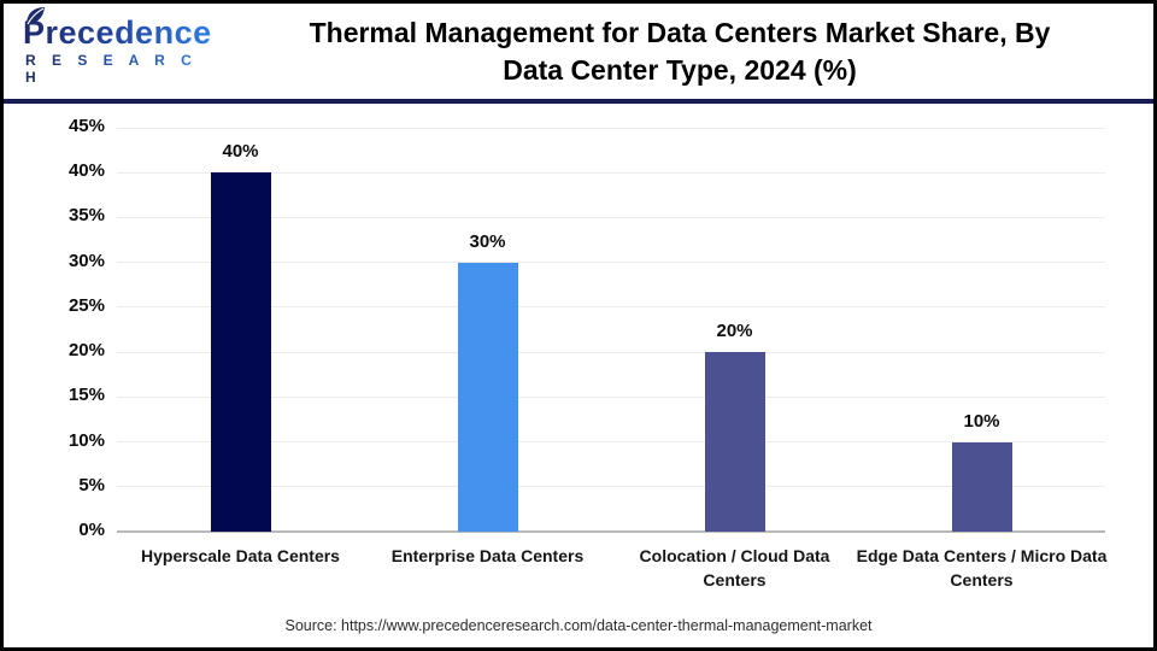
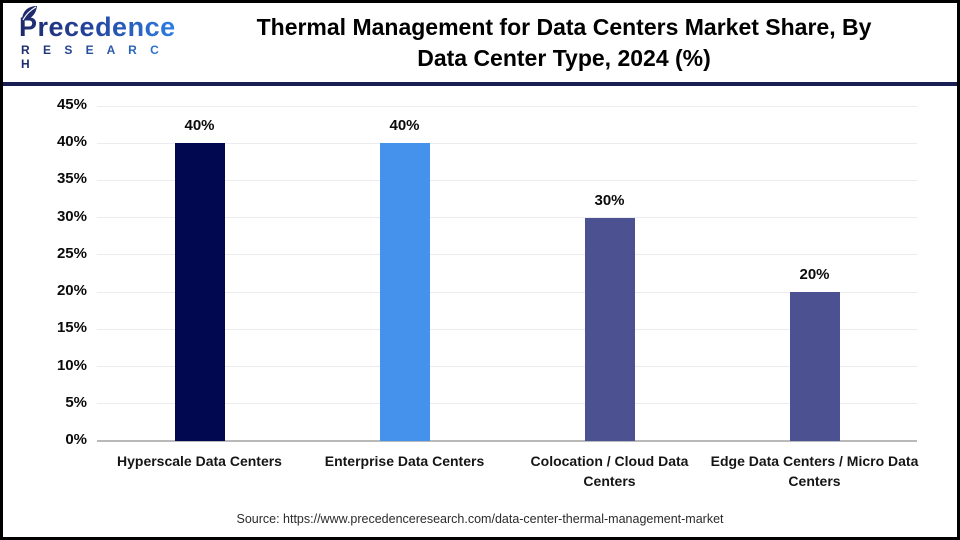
Enterprise Data Centers: 30% -> 40%
Colocation / Cloud Data Centers: 20% -> 30%
Edge Data Centers / Micro Data Centers: 10% -> 20%
